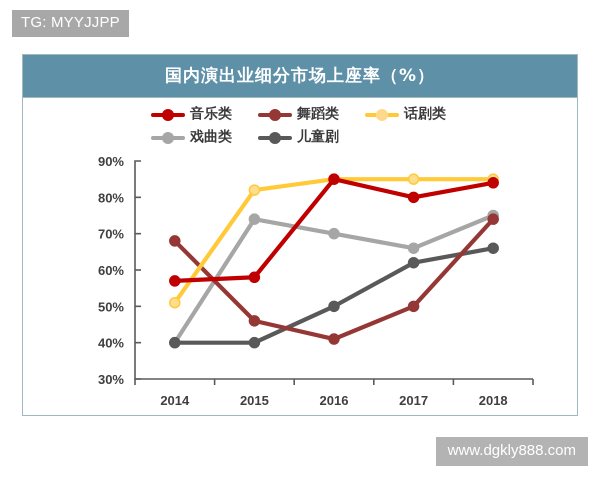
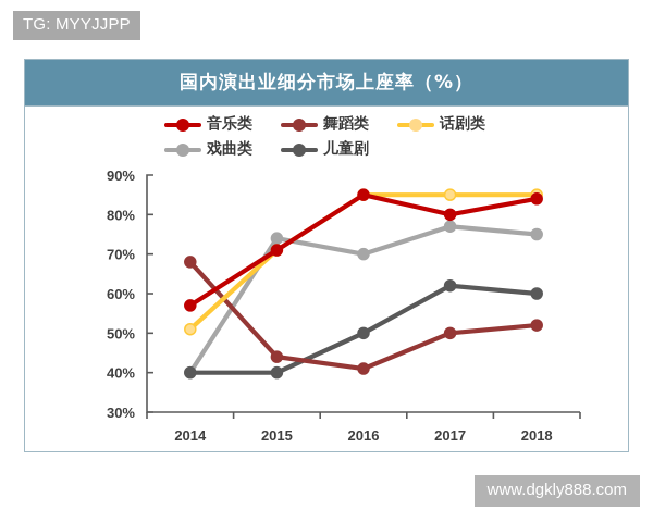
音乐类/2015: 58% -> 71%
舞蹈类/2015: 46% -> 44%
话剧类/2015: 82% -> 71%
戏曲类/2017: 66% -> 77%
舞蹈类/2018: 74% -> 52%
儿童剧/2018: 66% -> 60%
